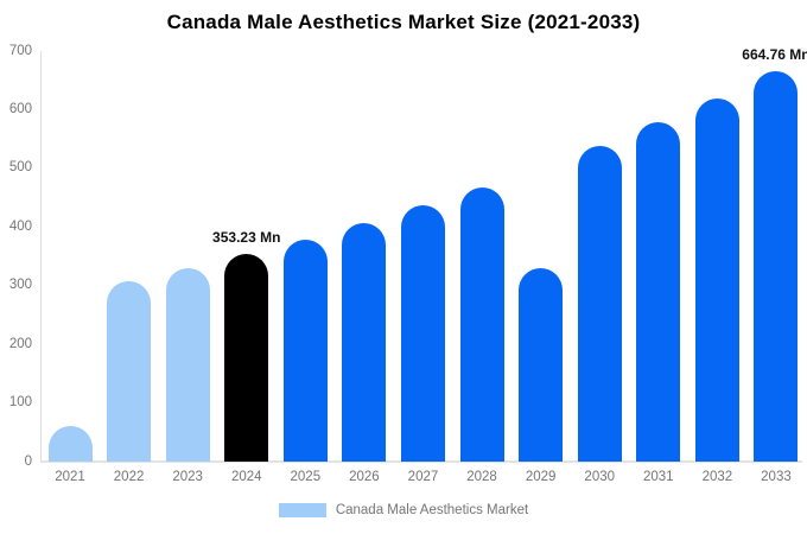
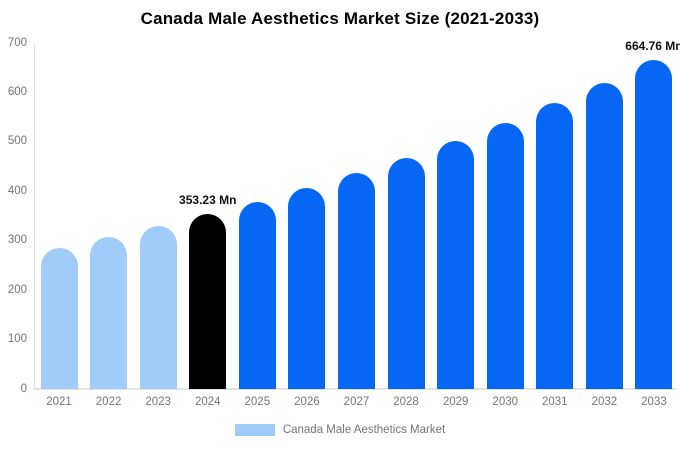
2021: 60 -> 290
2029: 330 -> 500
